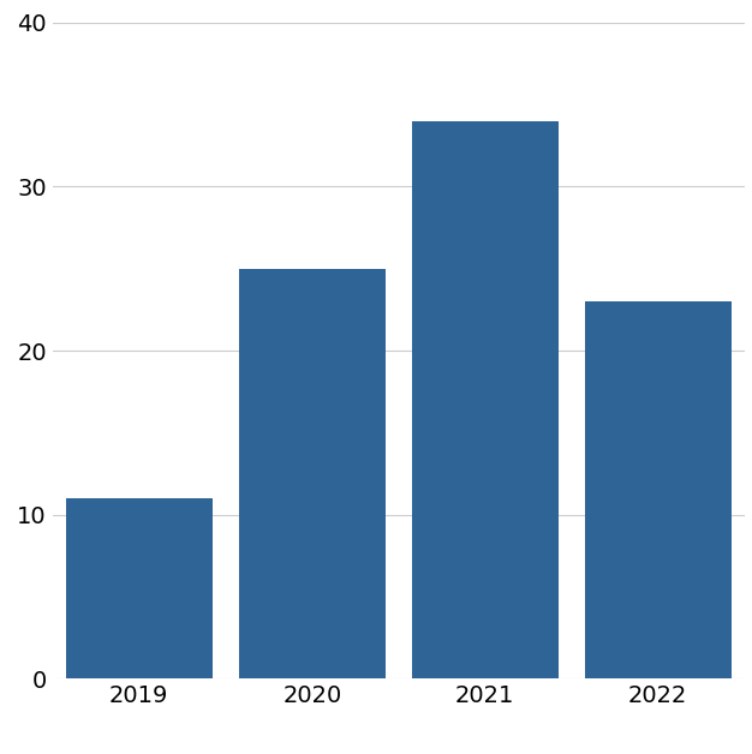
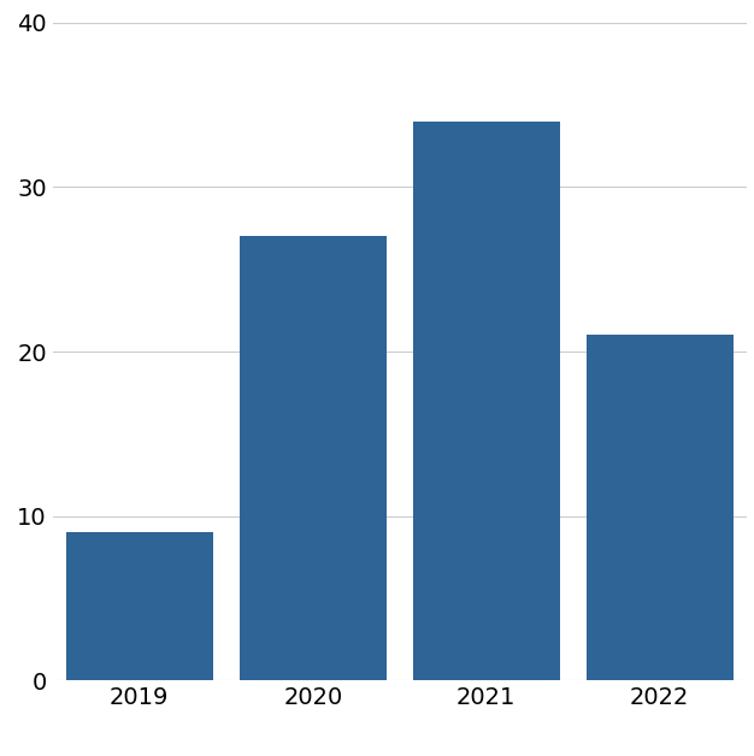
2019: 11 -> 9
2020: 25 -> 27
2022: 23 -> 21
